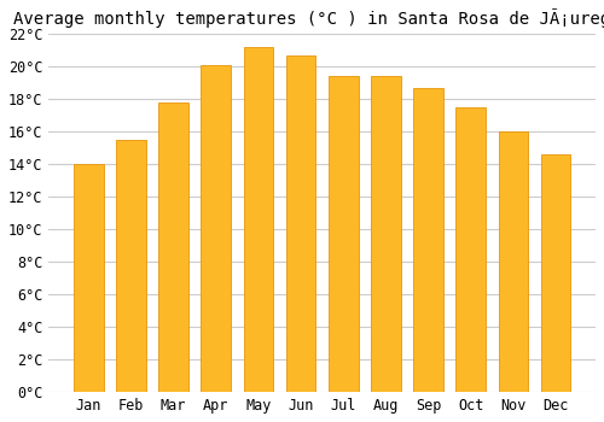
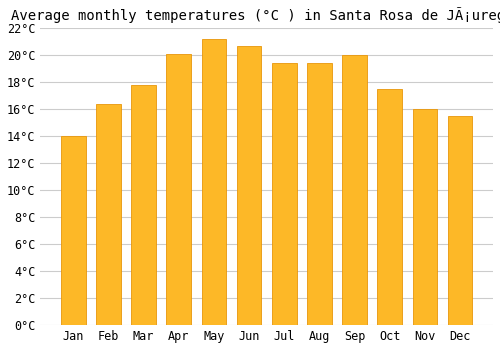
Feb: 15.5°C -> 16.4°C
Sep: 18.7°C -> 20.0°C
Dec: 14.6°C -> 15.5°C
